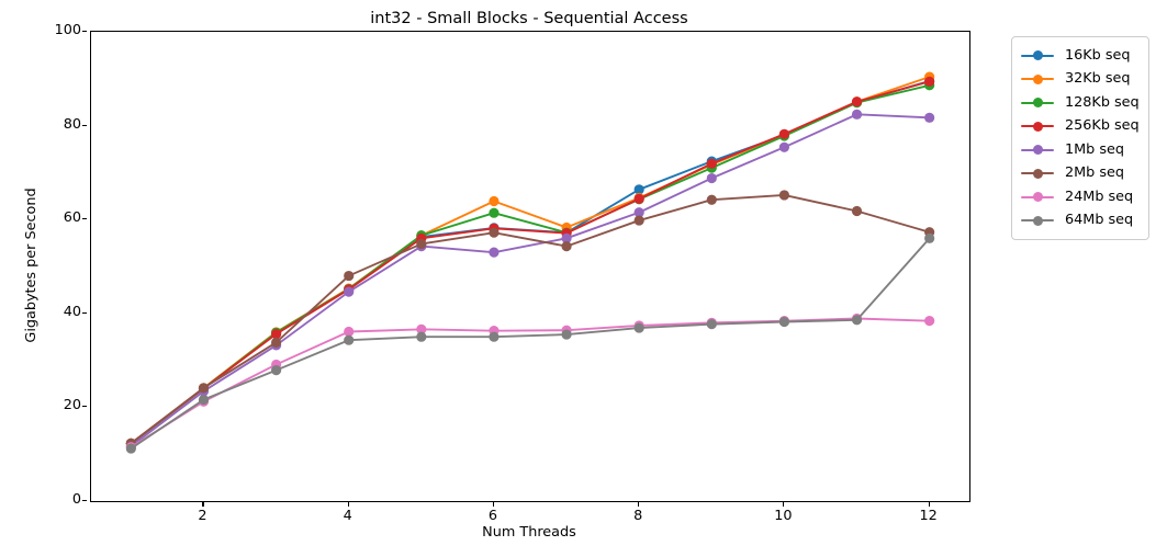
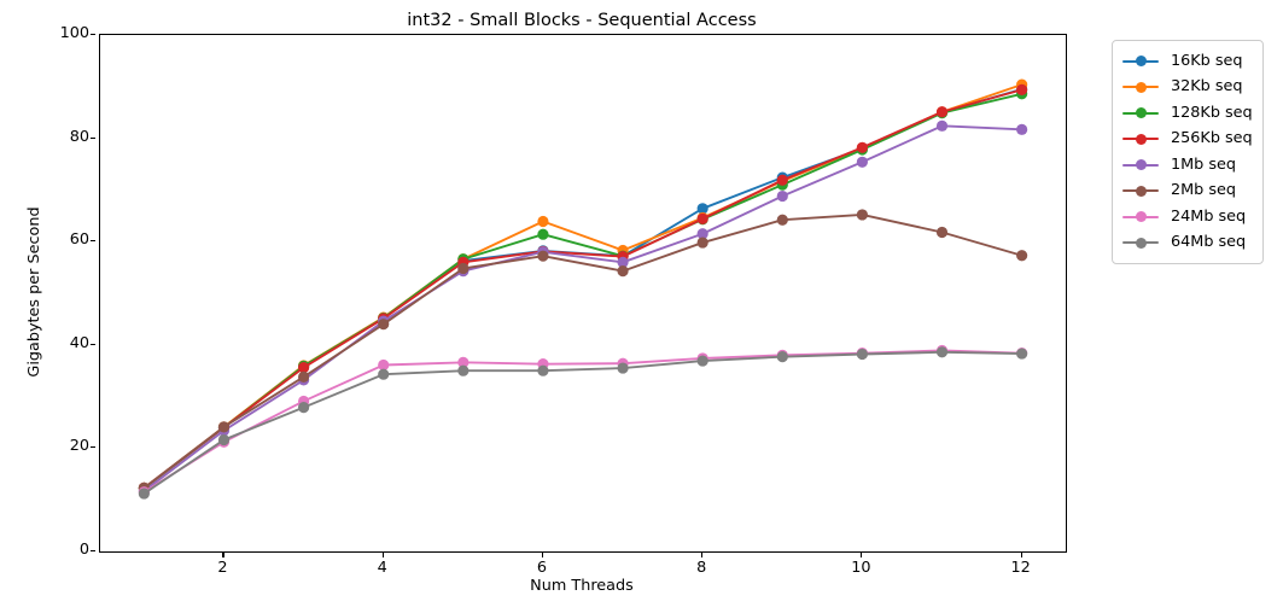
2Mb seq/4: 48 -> 44
1Mb seq/6: 53 -> 58
64Mb seq/12: 56 -> 38
